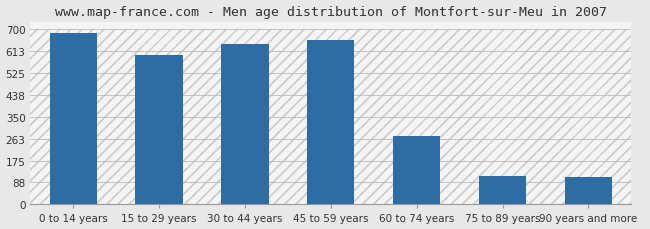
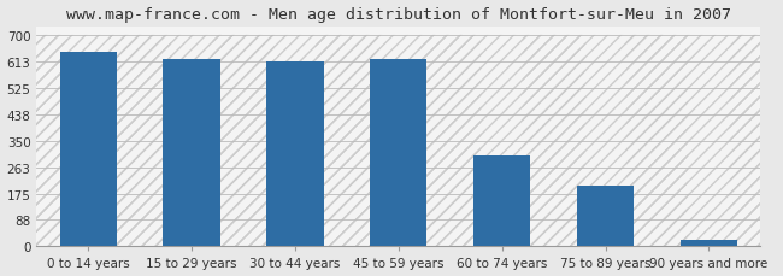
0 to 14 years: 685 -> 643
15 to 29 years: 595 -> 620
30 to 44 years: 640 -> 612
45 to 59 years: 655 -> 622
60 to 74 years: 275 -> 302
75 to 89 years: 115 -> 202
90 years and more: 110 -> 22
